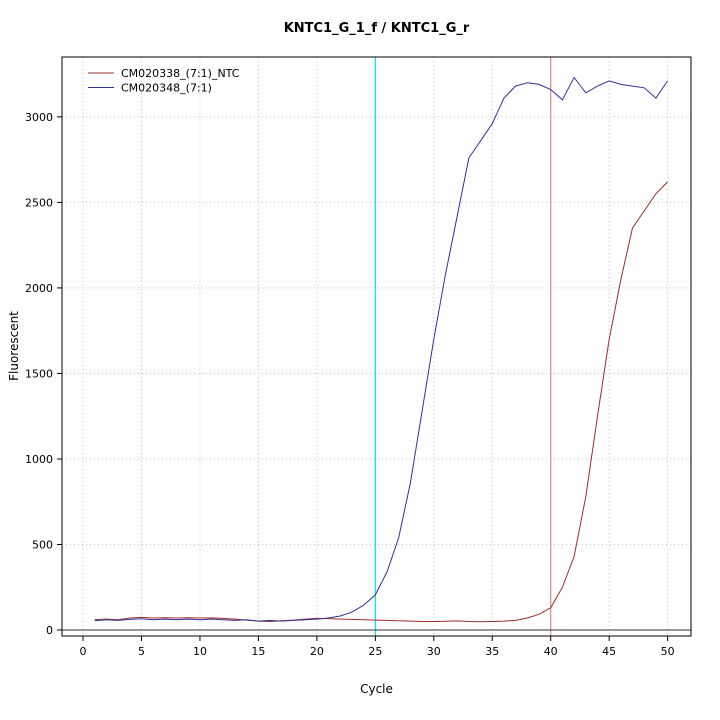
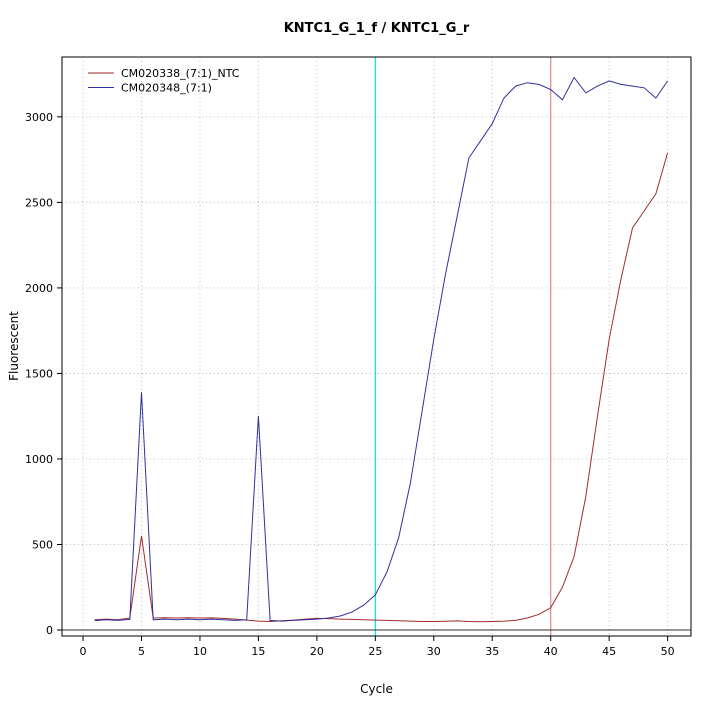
CM020338_(7:1)_NTC/5: 70 -> 550
CM020348_(7:1)/5: 70 -> 1390
CM020348_(7:1)/15: 50 -> 1250
CM020338_(7:1)_NTC/50: 2620 -> 2790
